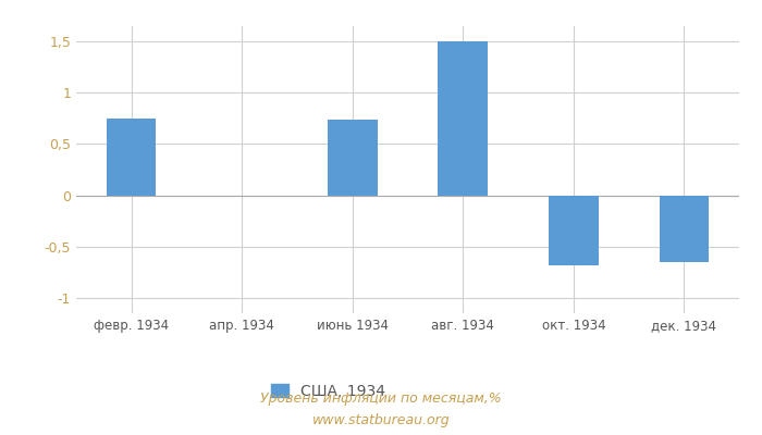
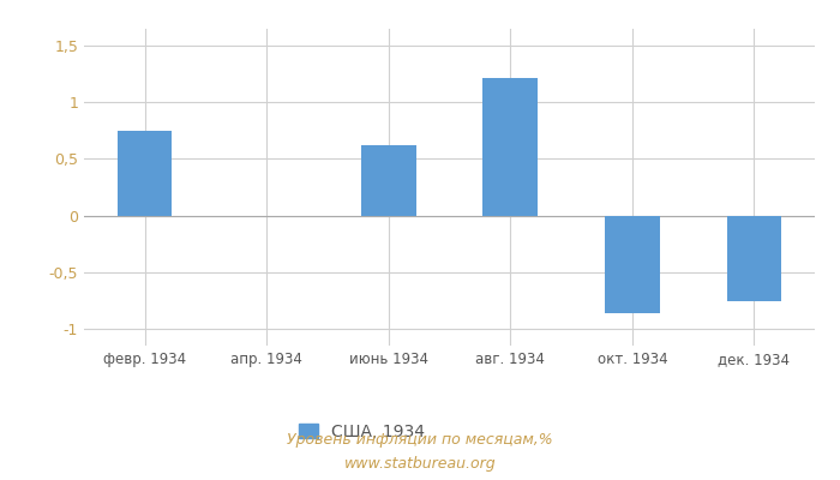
июнь 1934: 0,74 -> 0,62
авг. 1934: 1,50 -> 1,22
окт. 1934: -0,68 -> -0,86
дек. 1934: -0,65 -> -0,76
